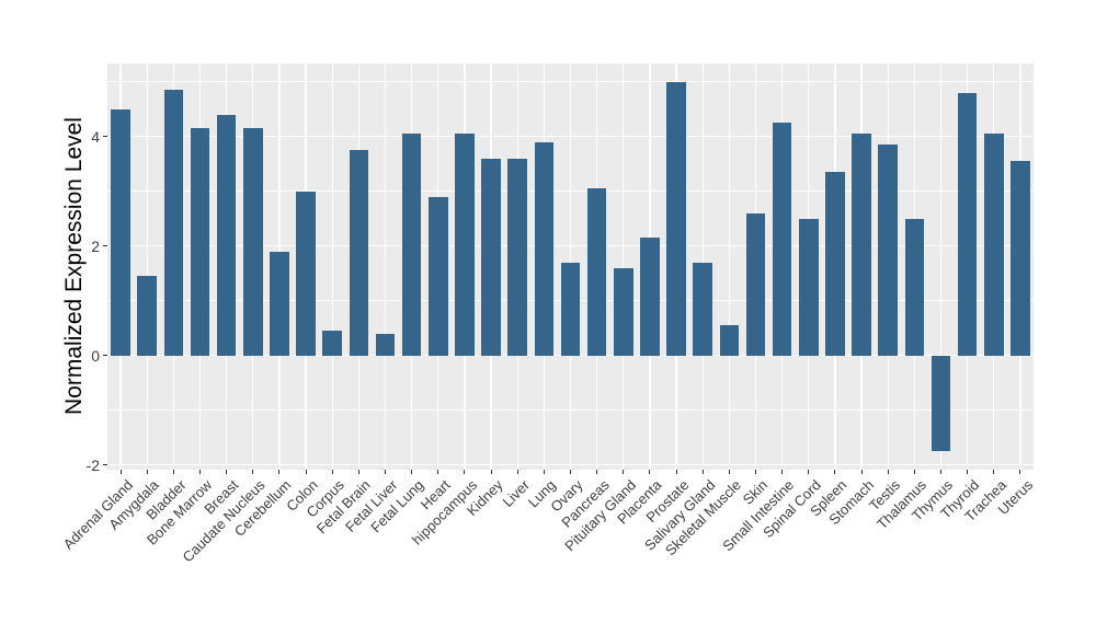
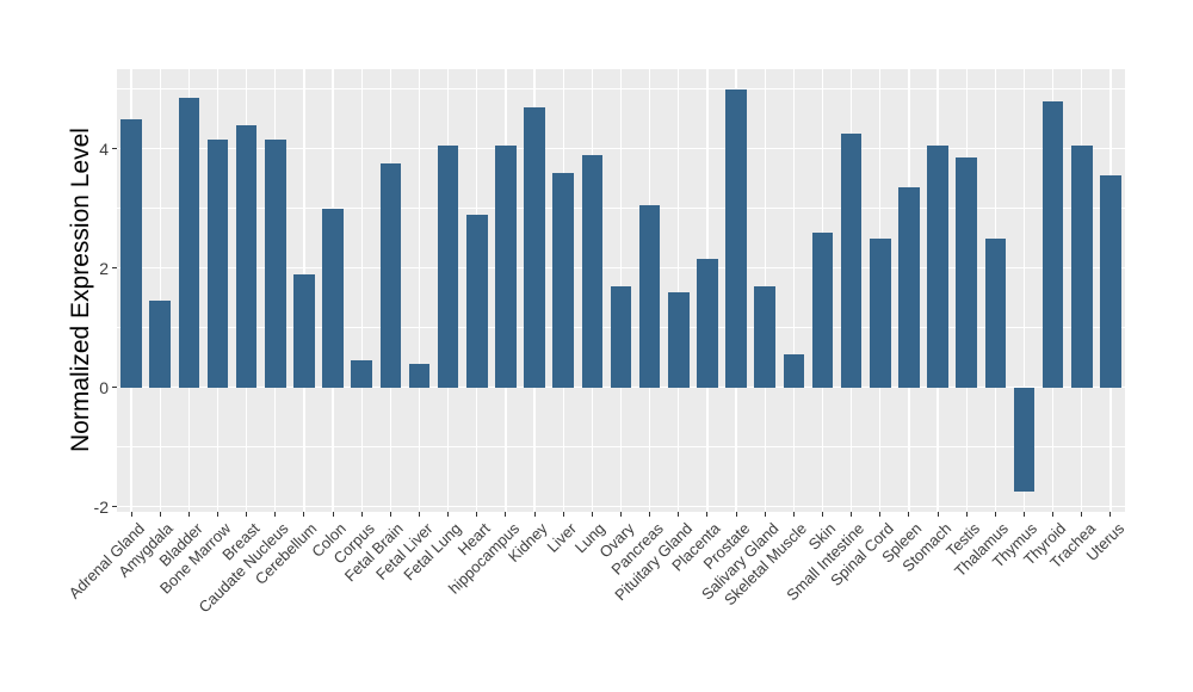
Kidney: 3.6 -> 4.7
